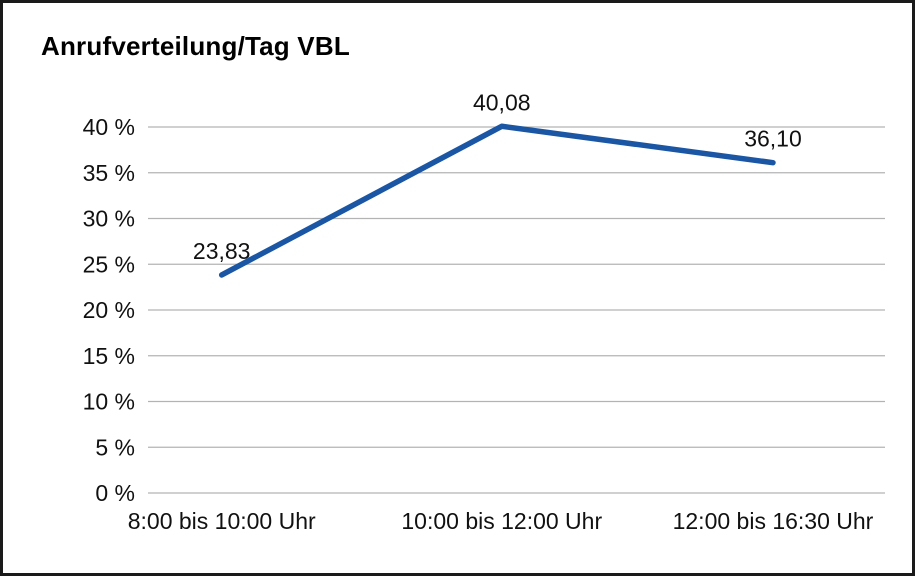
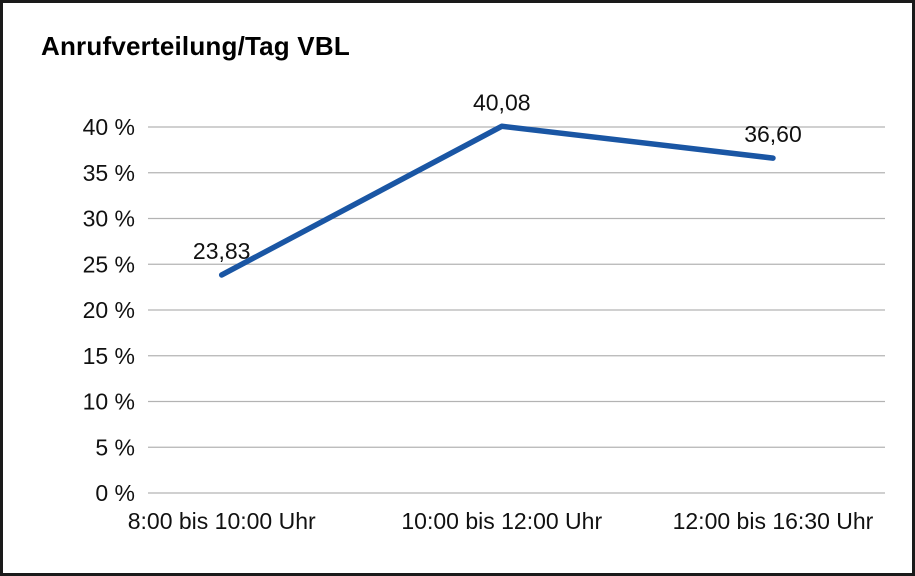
12:00 bis 16:30 Uhr: 36,10 -> 36,60
